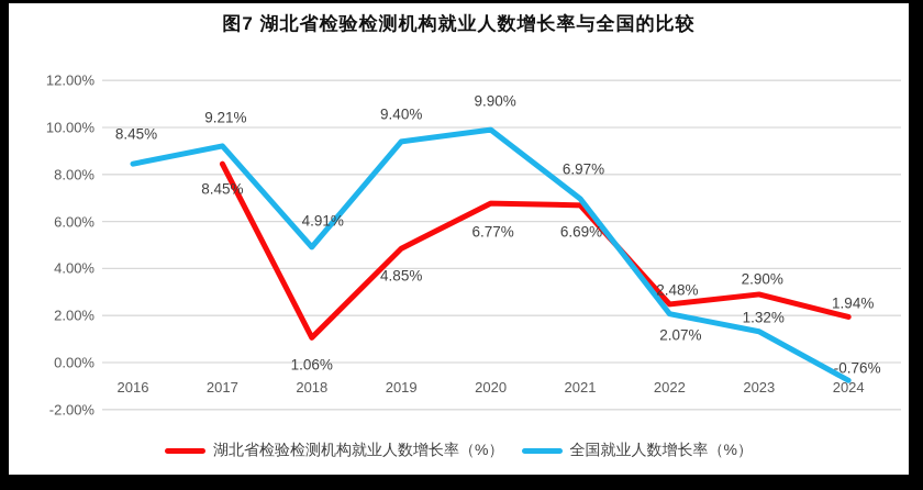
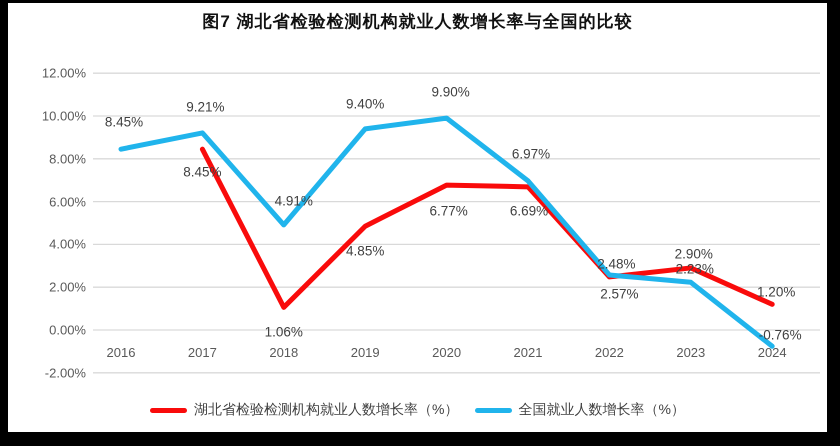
全国就业人数增长率（%）/2022: 2.07% -> 2.57%
全国就业人数增长率（%）/2023: 1.32% -> 2.23%
湖北省检验检测机构就业人数增长率（%）/2024: 1.94% -> 1.20%
